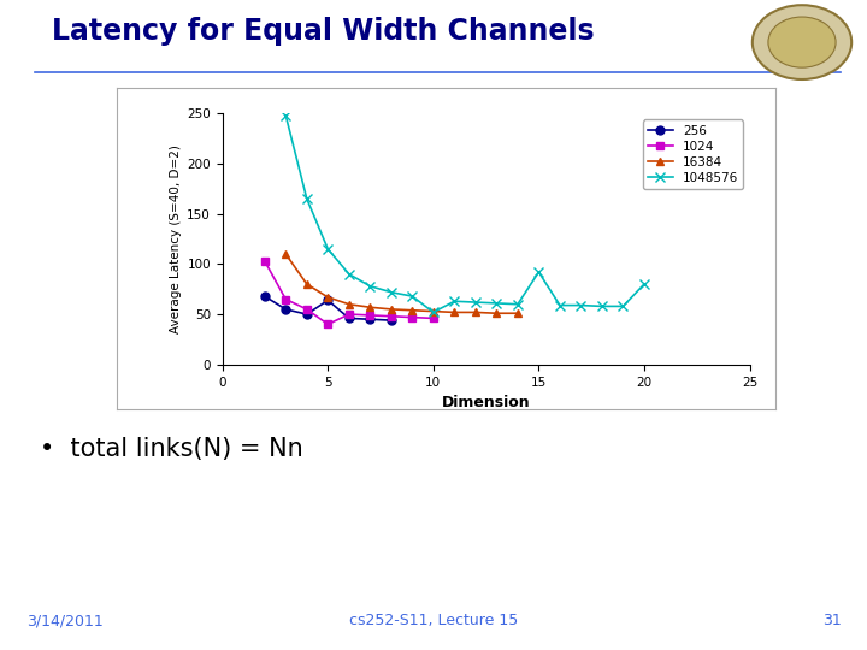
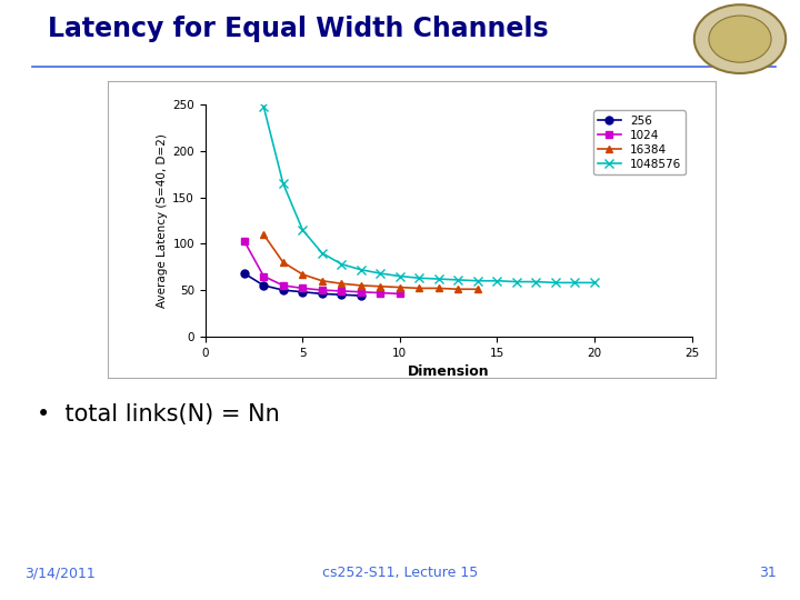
256/5: 64 -> 48
1024/5: 40 -> 52
1048576/10: 52 -> 65
1048576/15: 92 -> 60
1048576/20: 80 -> 58
